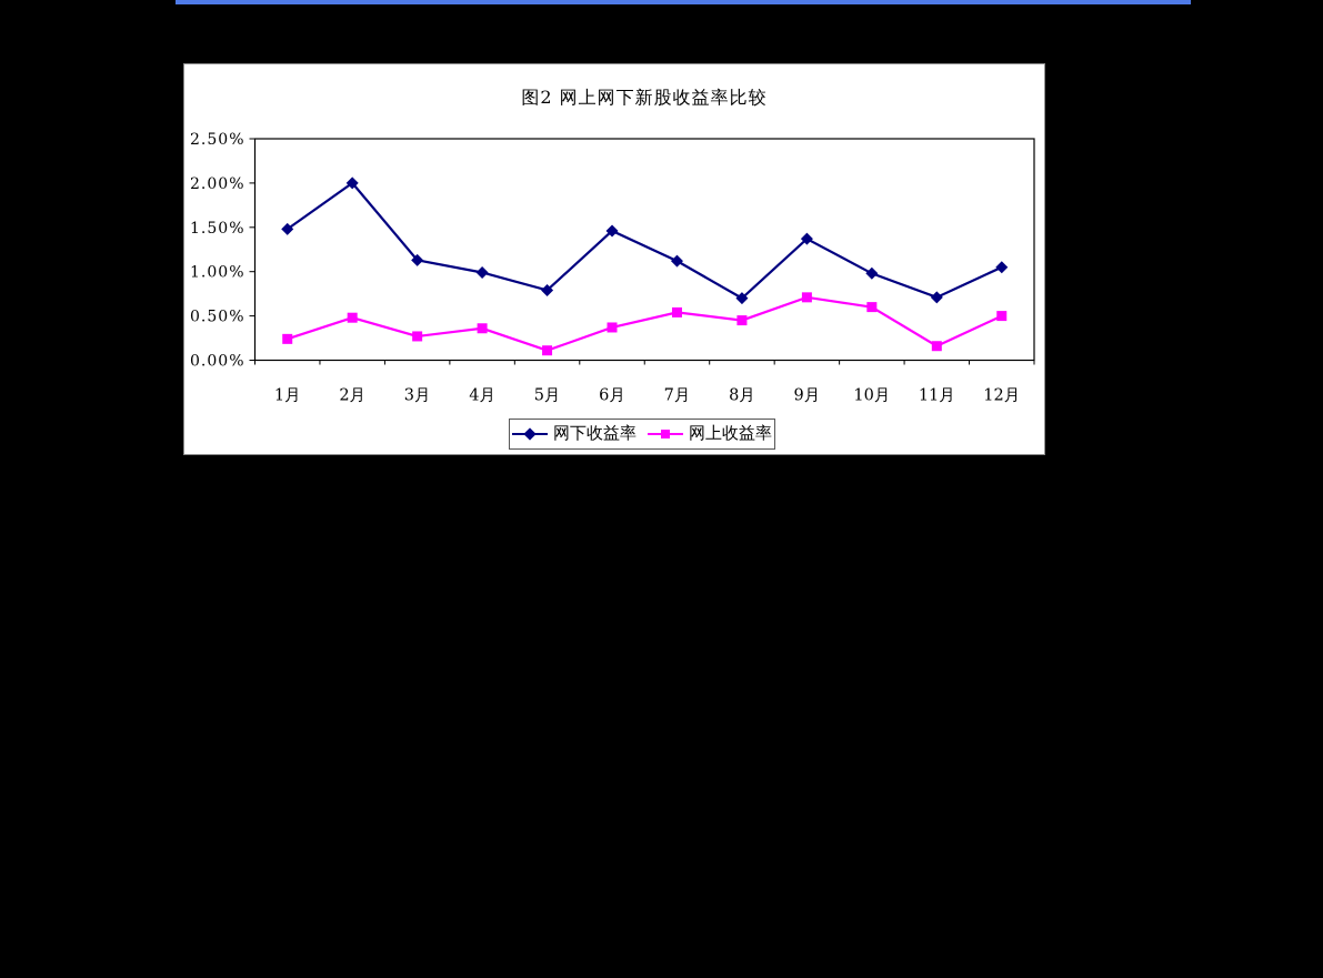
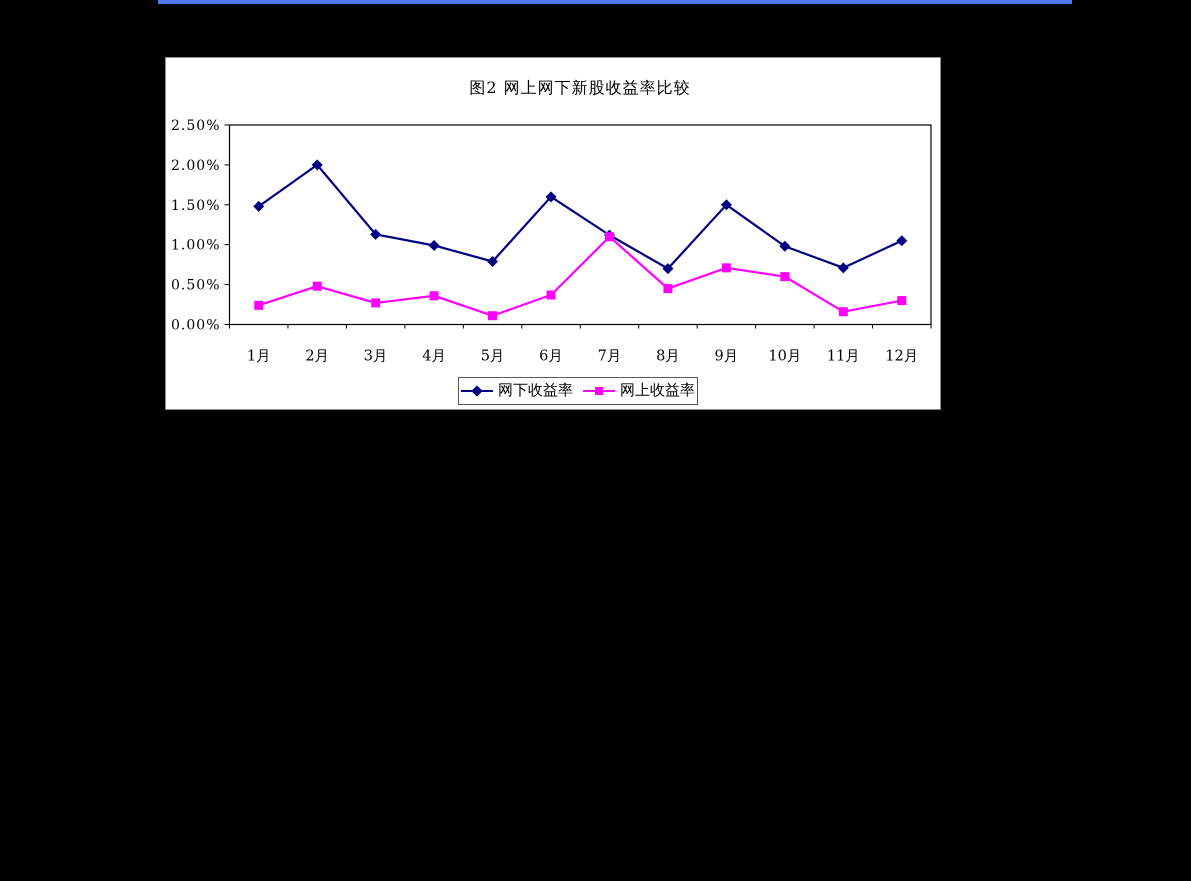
网下收益率/6月: 1.5% -> 1.6%
网上收益率/7月: 0.5% -> 1.1%
网下收益率/9月: 1.4% -> 1.5%
网上收益率/12月: 0.5% -> 0.3%
